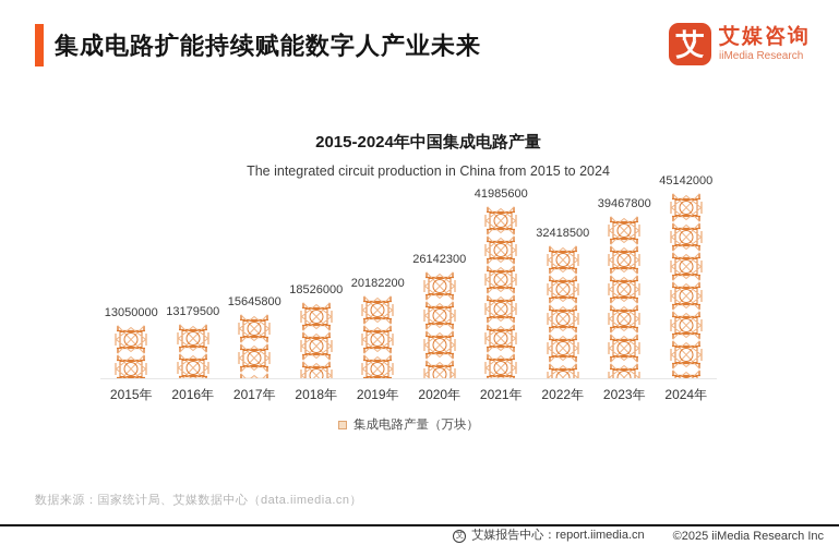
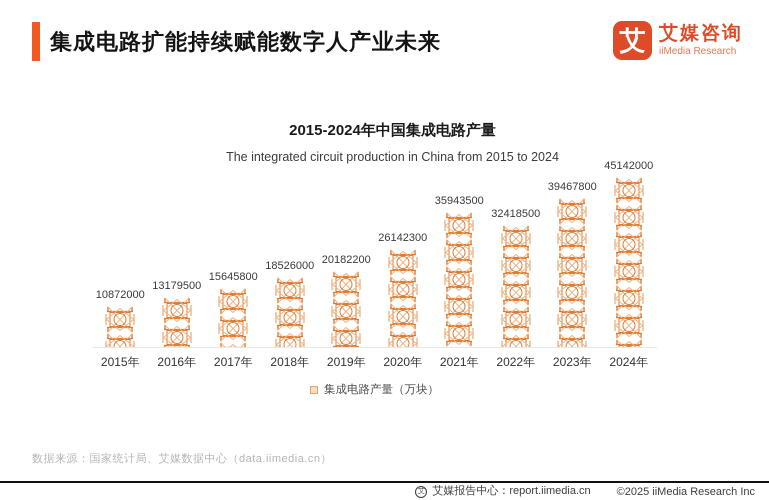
2015年: 13050000 -> 10872000
2021年: 41985600 -> 35943500
